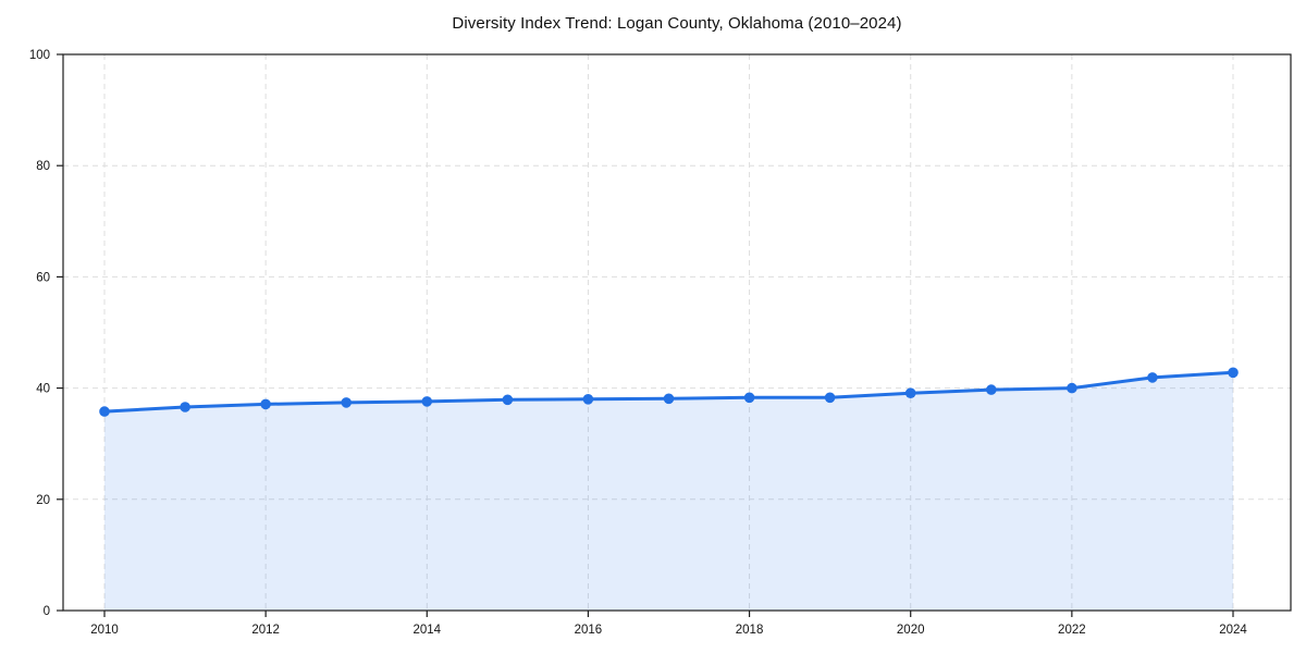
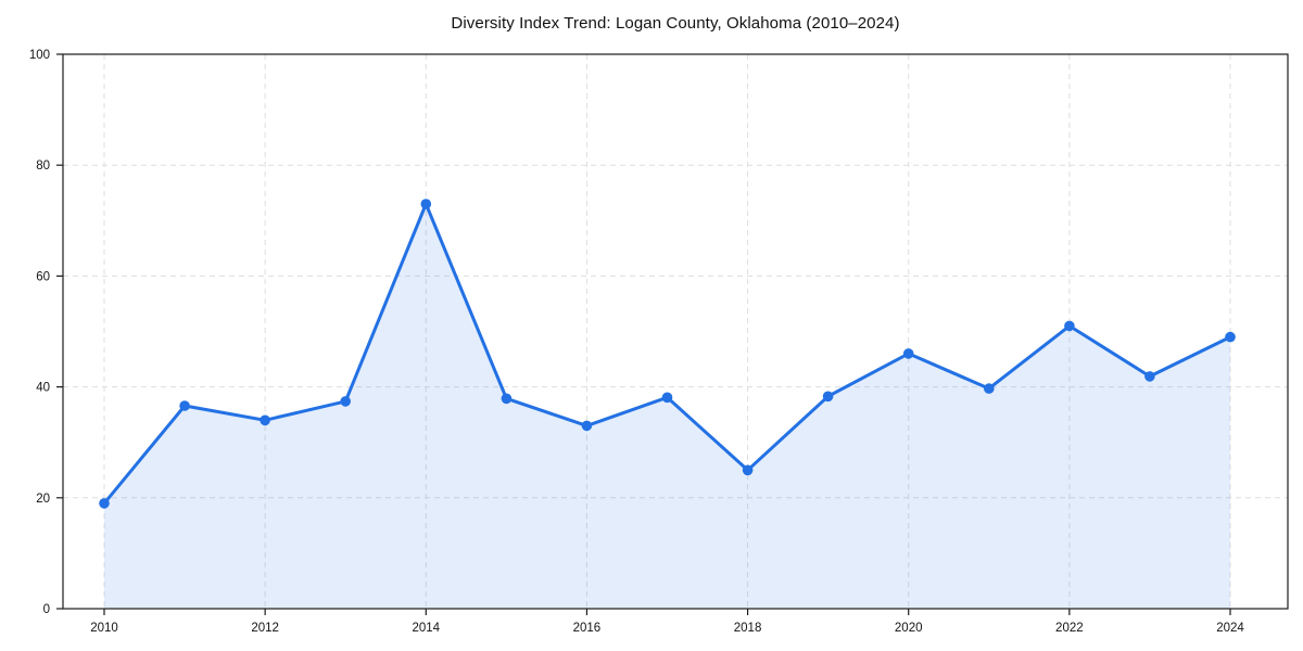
2010: 36 -> 19
2012: 37 -> 34
2014: 38 -> 73
2016: 38 -> 33
2018: 38 -> 25
2020: 39 -> 46
2022: 40 -> 51
2024: 43 -> 49
